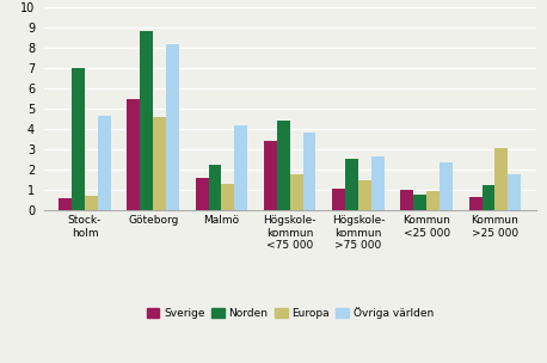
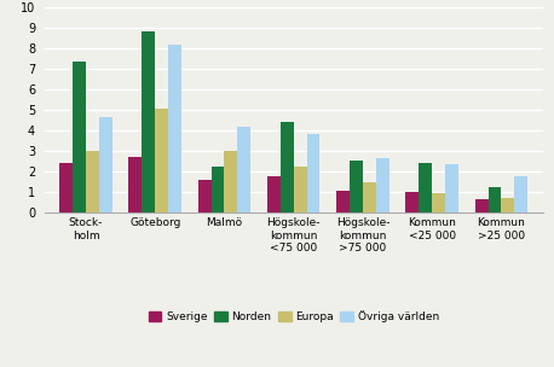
Sverige/Stock- holm: 0.6 -> 2.4
Norden/Stock- holm: 7.0 -> 7.3
Europa/Stock- holm: 0.7 -> 3.0
Sverige/Göteborg: 5.5 -> 2.7
Europa/Göteborg: 4.6 -> 5.0
Europa/Malmö: 1.3 -> 3.0
Sverige/Högskole- kommun <75 000: 3.4 -> 1.8
Europa/Högskole- kommun <75 000: 1.8 -> 2.2
Norden/Kommun <25 000: 0.8 -> 2.4
Europa/Kommun >25 000: 3.1 -> 0.7
